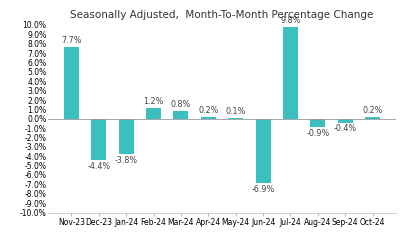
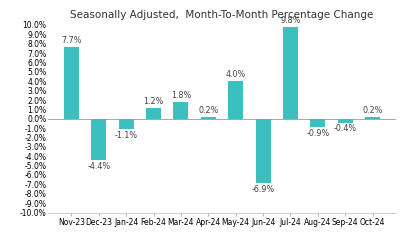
Jan-24: -3.8% -> -1.1%
Mar-24: 0.8% -> 1.8%
May-24: 0.1% -> 4.0%
